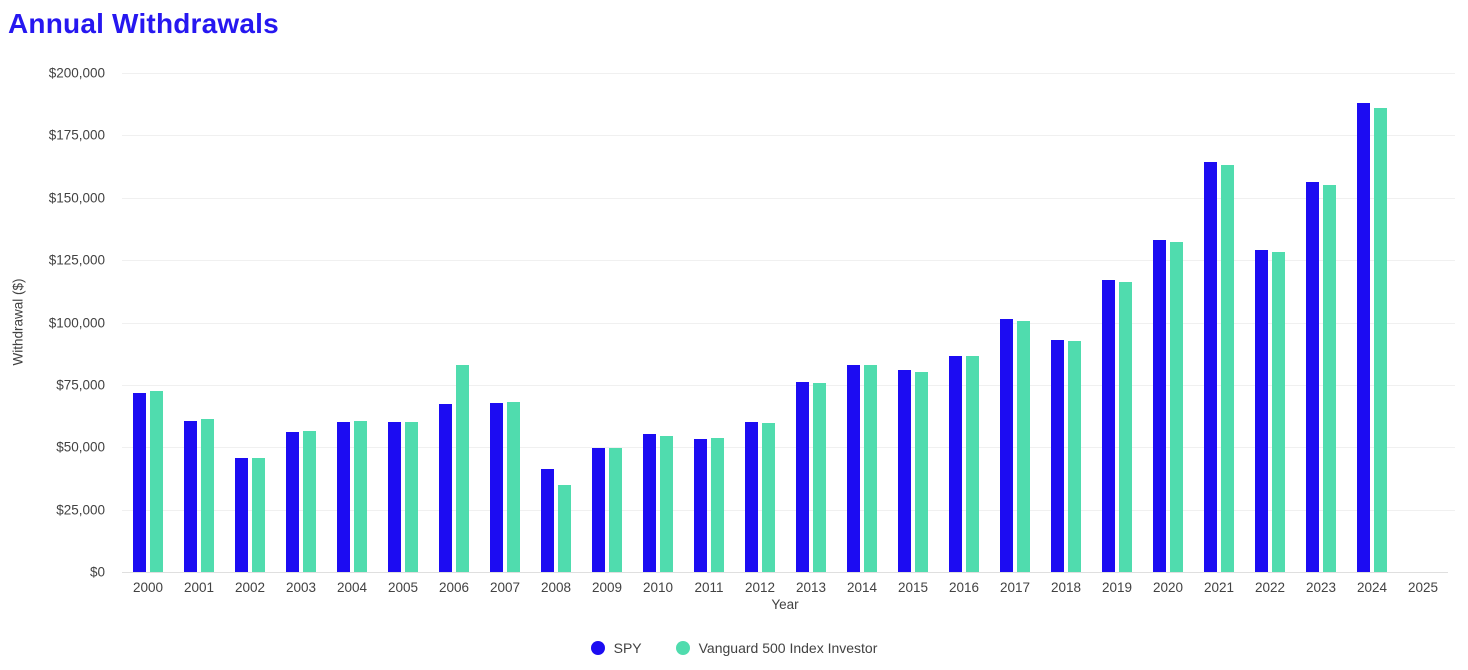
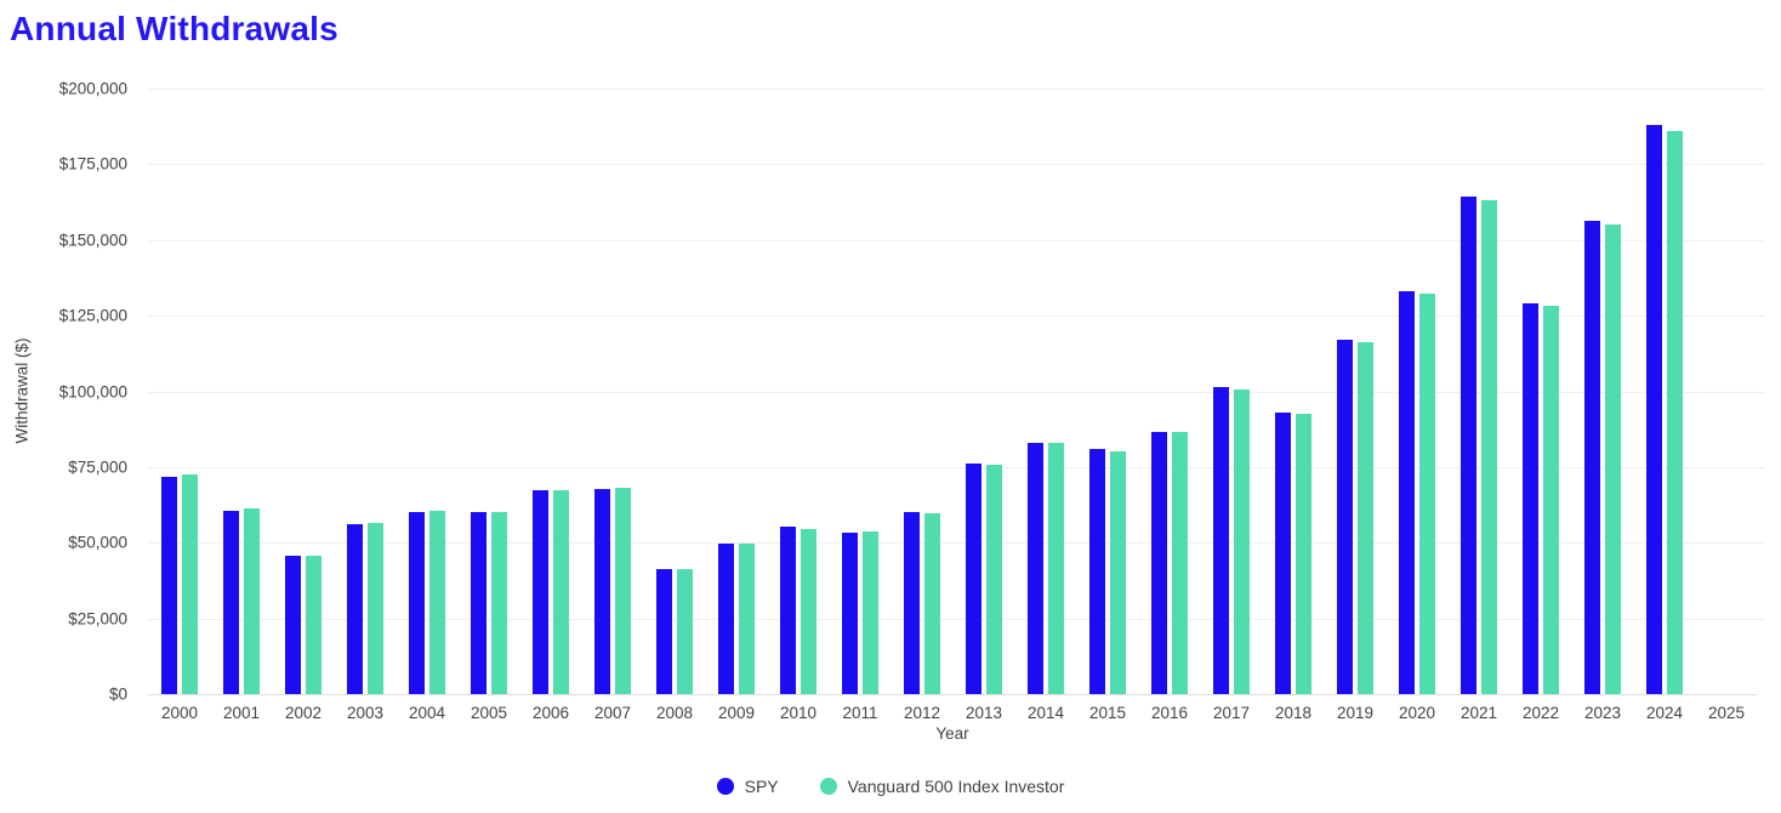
Vanguard 500 Index Investor/2006: $83000 -> $67000
Vanguard 500 Index Investor/2008: $35000 -> $41000
